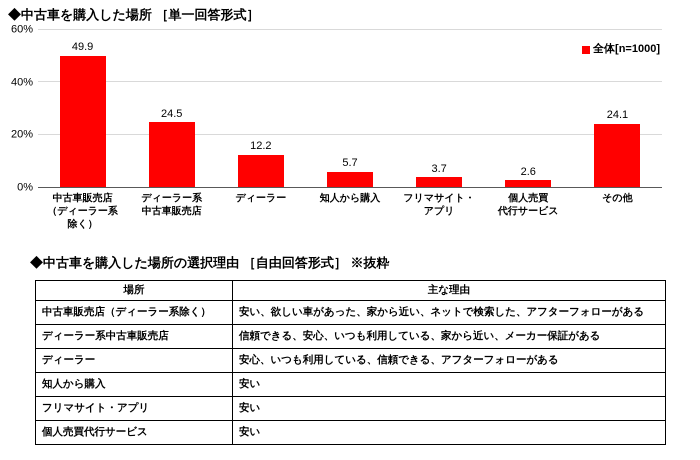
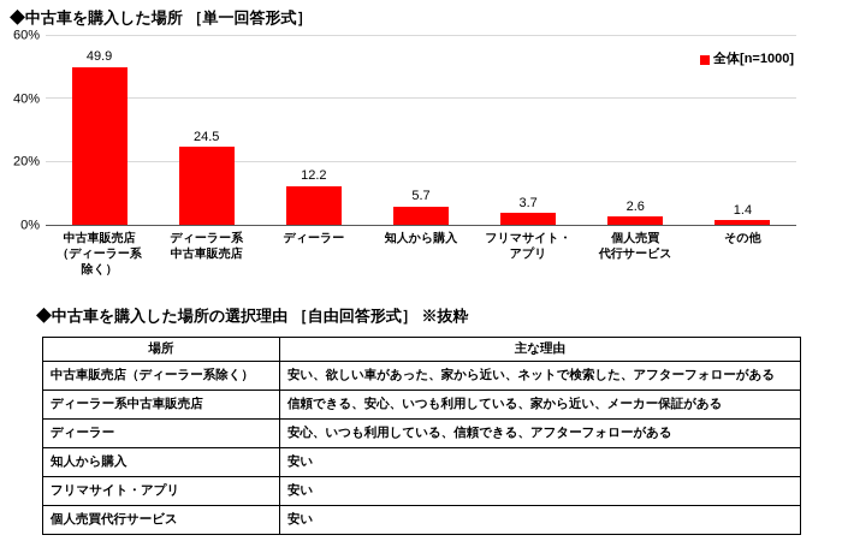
その他: 24.1 -> 1.4
